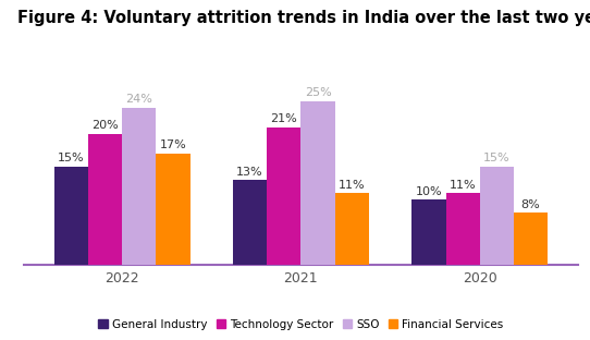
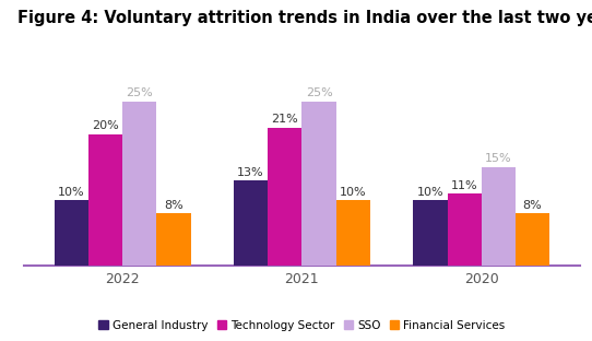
General Industry/2022: 15% -> 10%
SSO/2022: 24% -> 25%
Financial Services/2022: 17% -> 8%
Financial Services/2021: 11% -> 10%
